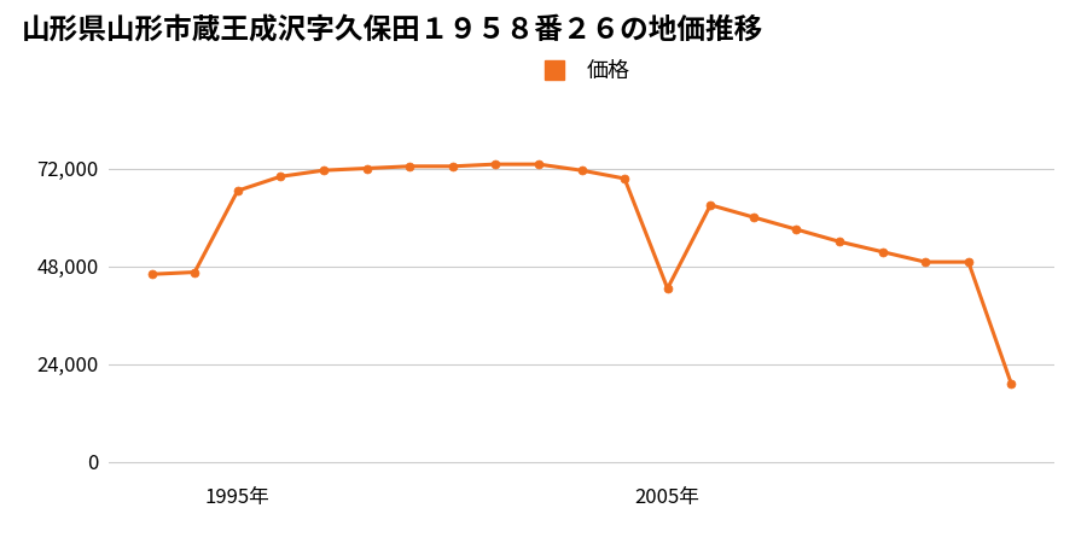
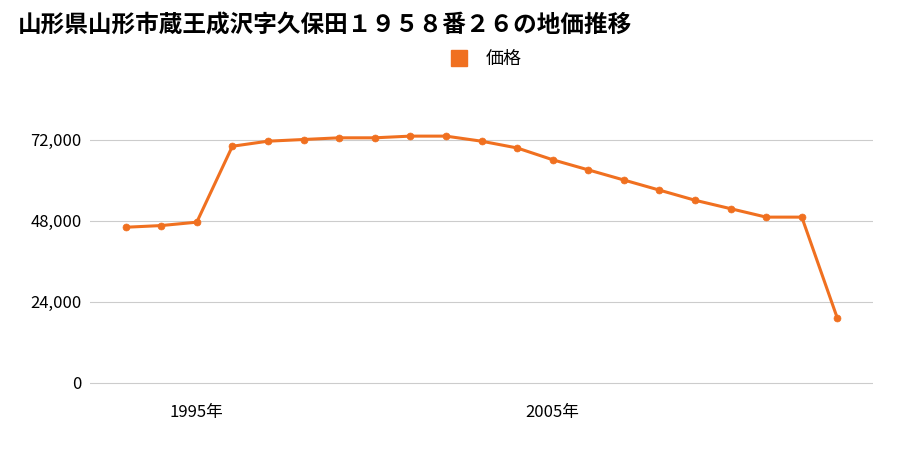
1995年: 66,500 -> 47,500
2005年: 42,500 -> 66,000
